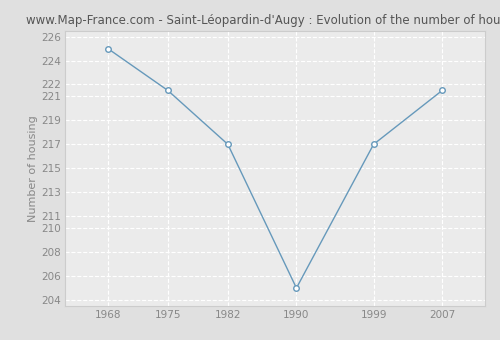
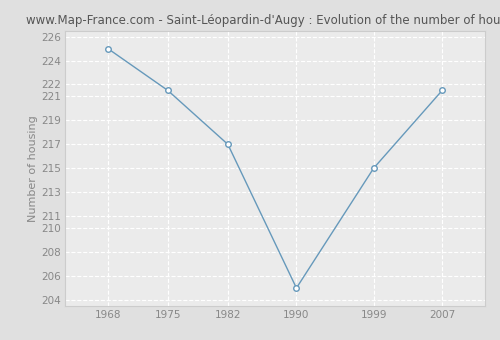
1999: 217.0 -> 215.0
